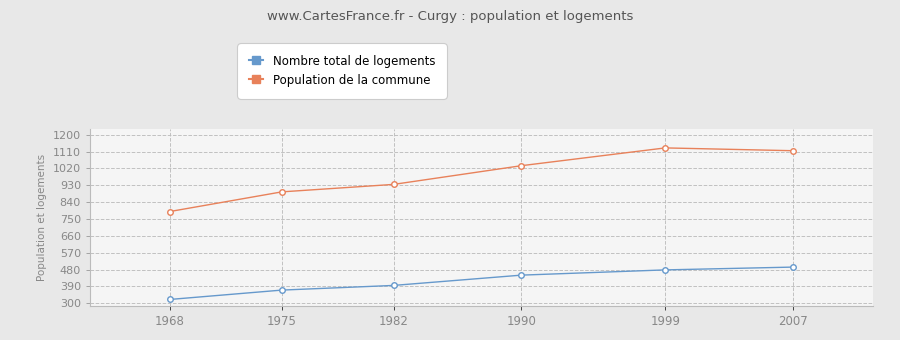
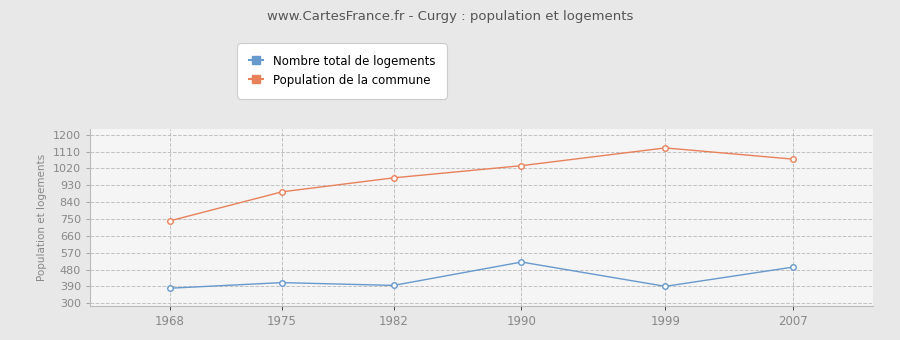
Nombre total de logements/1968: 320 -> 380
Population de la commune/1968: 790 -> 740
Nombre total de logements/1975: 370 -> 410
Population de la commune/1982: 940 -> 970
Nombre total de logements/1990: 450 -> 520
Nombre total de logements/1999: 480 -> 390
Population de la commune/2007: 1120 -> 1070
